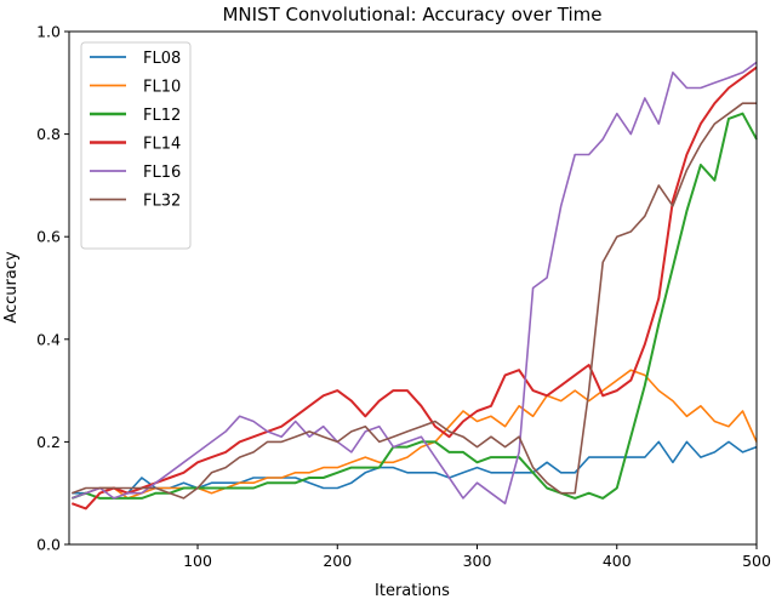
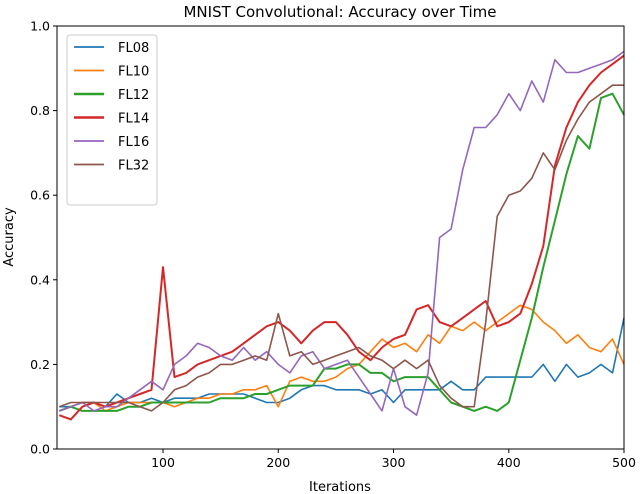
FL14/100: 0.16 -> 0.43
FL16/100: 0.18 -> 0.14
FL10/200: 0.15 -> 0.10
FL32/200: 0.20 -> 0.32
FL08/300: 0.15 -> 0.11
FL16/300: 0.12 -> 0.19
FL08/500: 0.19 -> 0.31
